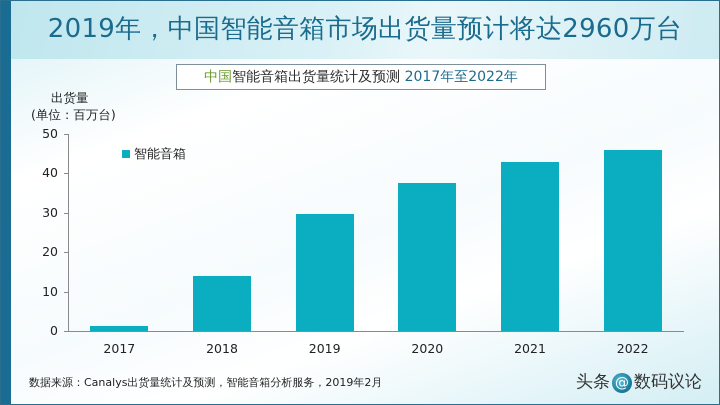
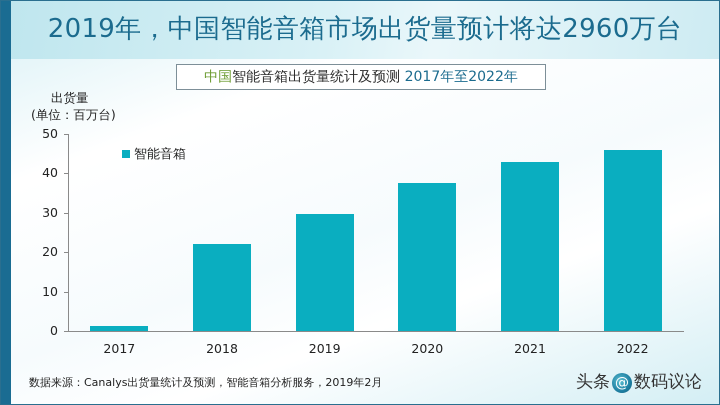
2018: 14 -> 22
